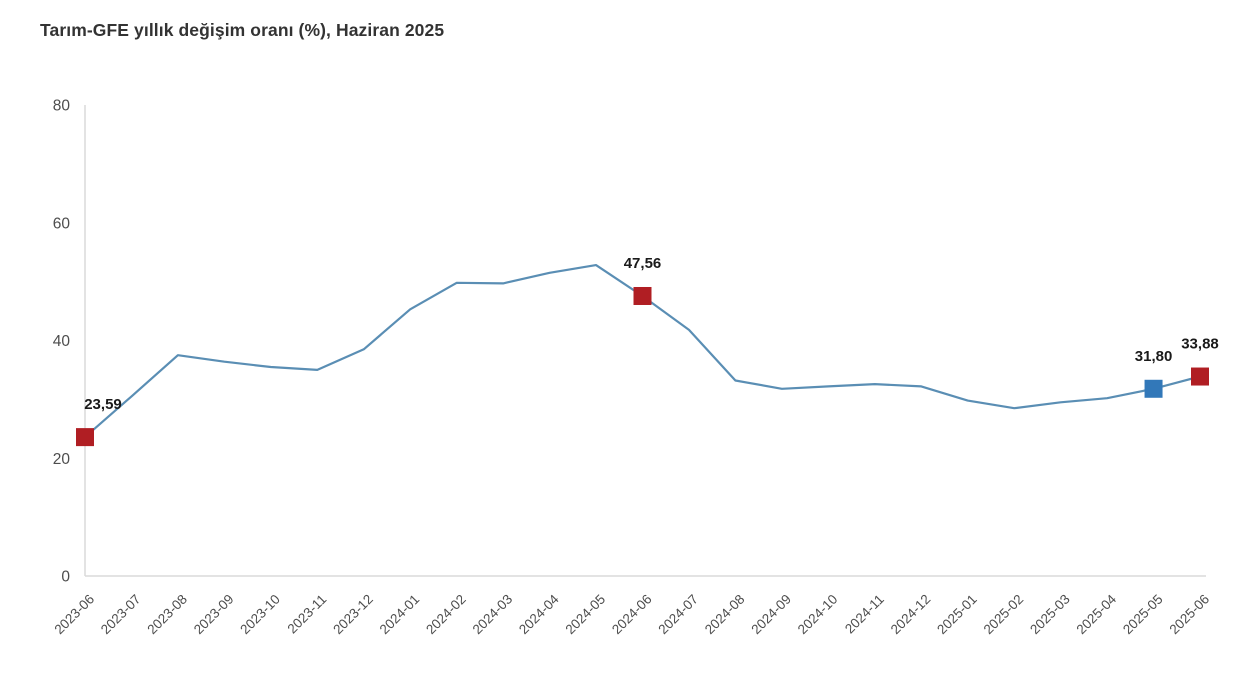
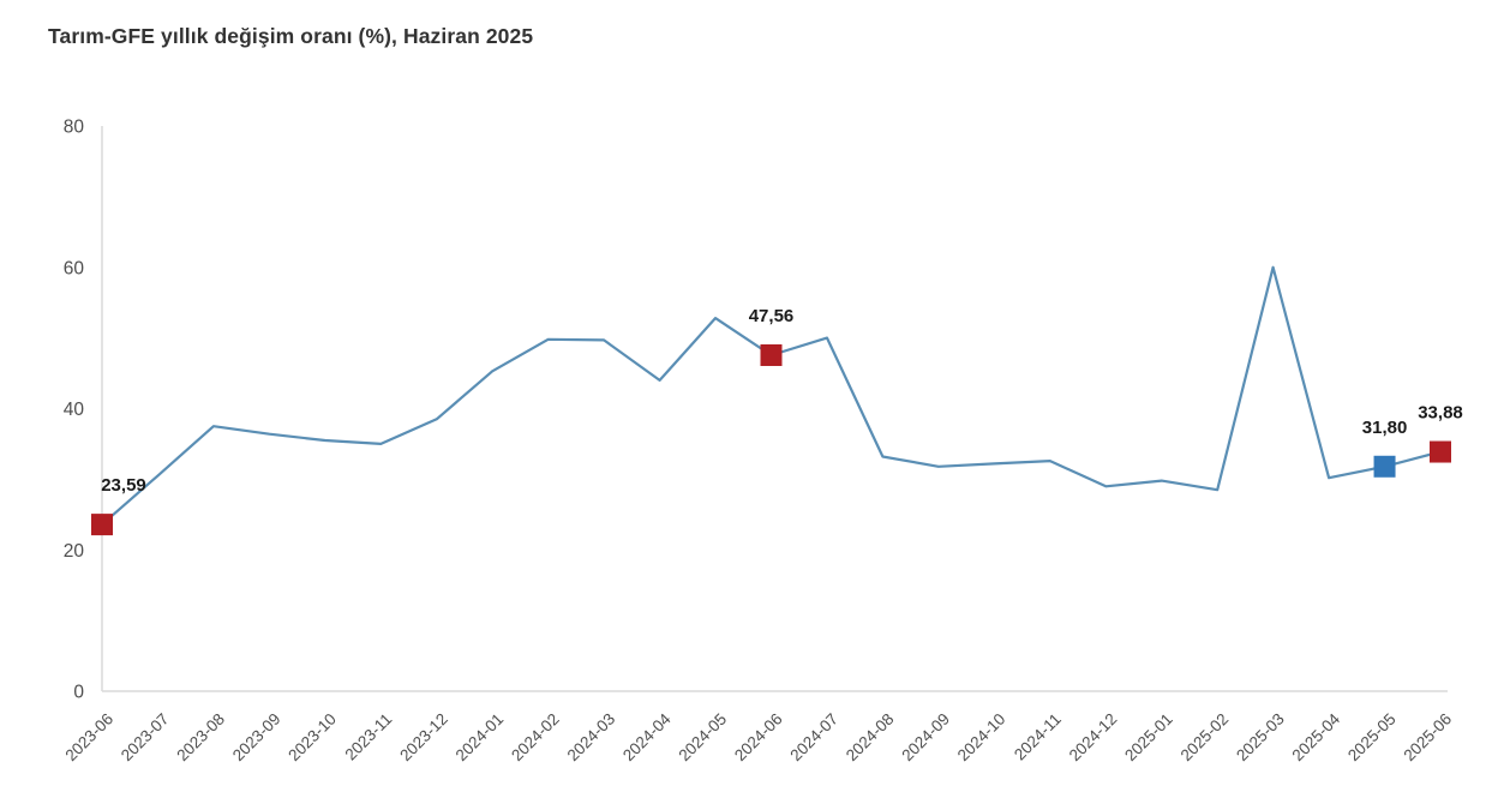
2024-04: 52 -> 44
2024-07: 42 -> 50
2024-12: 32 -> 29
2025-03: 30 -> 60
